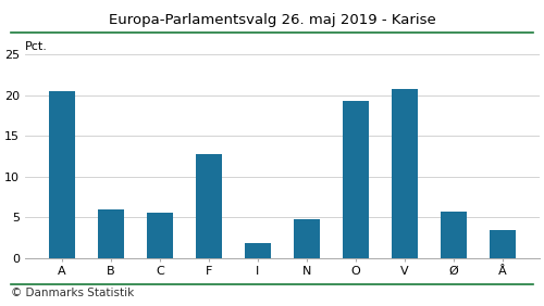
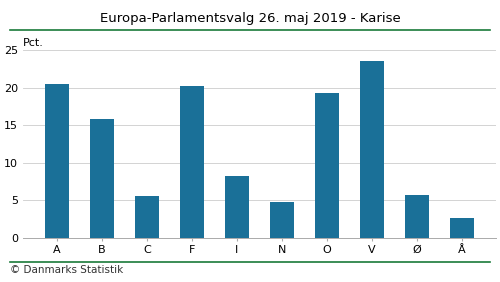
B: 6.0 -> 15.8
F: 12.7 -> 20.2
I: 1.8 -> 8.2
V: 20.8 -> 23.6
Å: 3.4 -> 2.6
